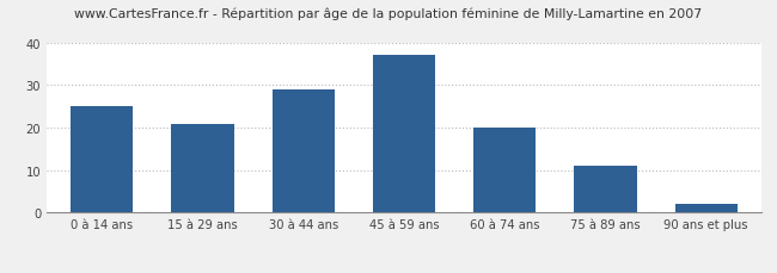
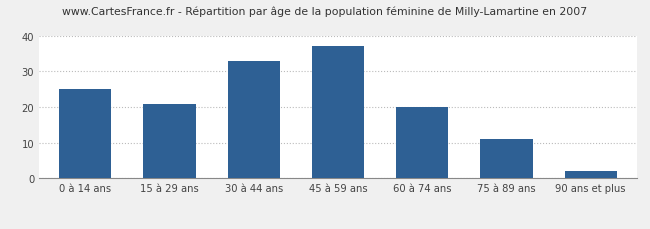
30 à 44 ans: 29 -> 33
